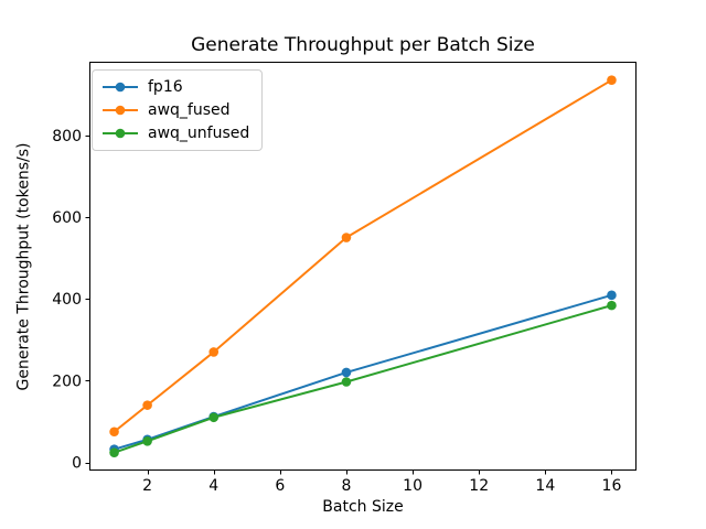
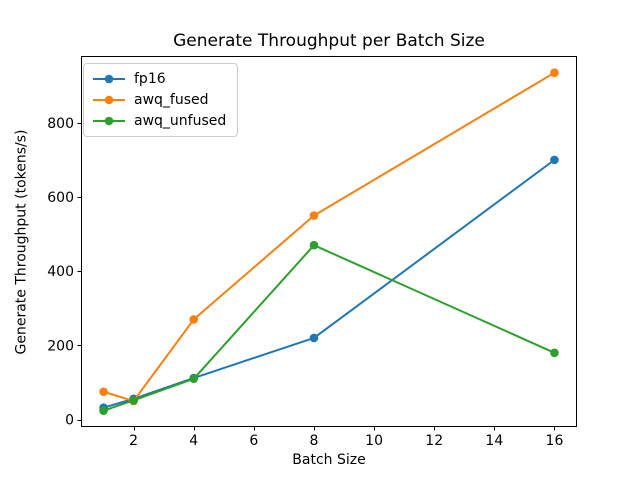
awq_fused/2: 140 -> 50
awq_unfused/8: 200 -> 470
fp16/16: 410 -> 700
awq_unfused/16: 380 -> 180
